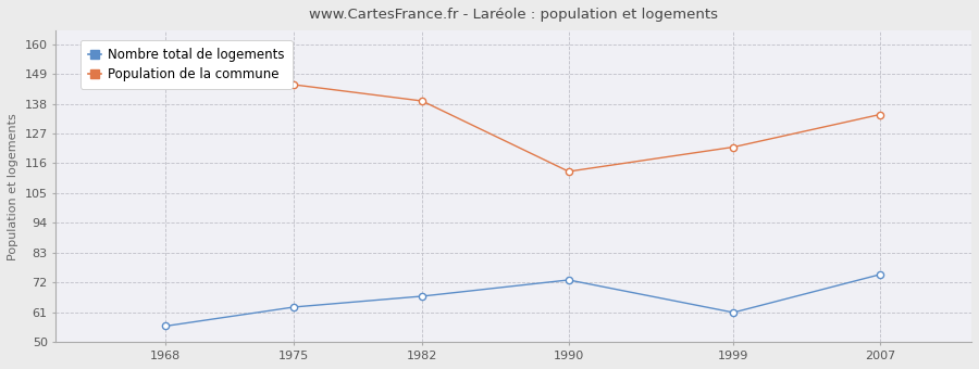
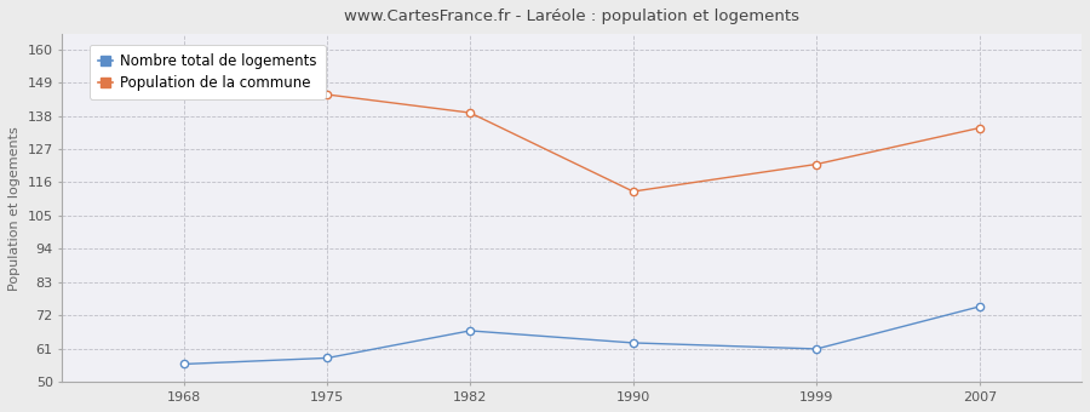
Nombre total de logements/1975: 63 -> 58
Nombre total de logements/1990: 73 -> 63
